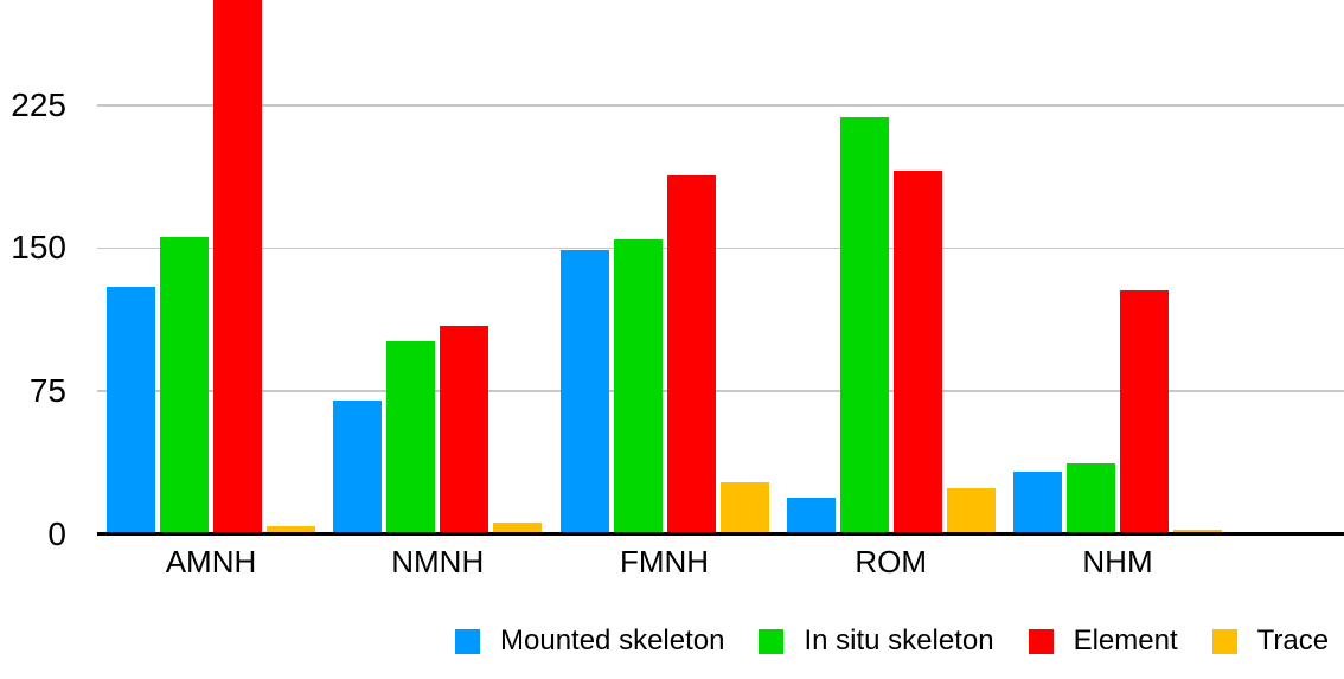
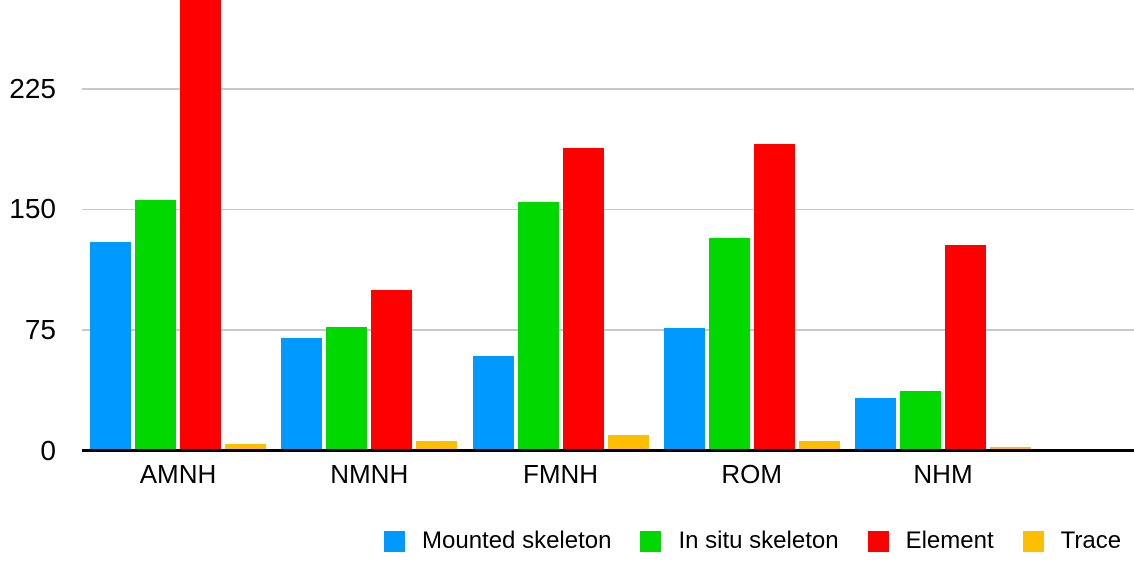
In situ skeleton/NMNH: 100 -> 76
Element/NMNH: 108 -> 99
Mounted skeleton/FMNH: 148 -> 58
Trace/FMNH: 26 -> 9
Mounted skeleton/ROM: 18 -> 75
In situ skeleton/ROM: 218 -> 131
Trace/ROM: 23 -> 5
